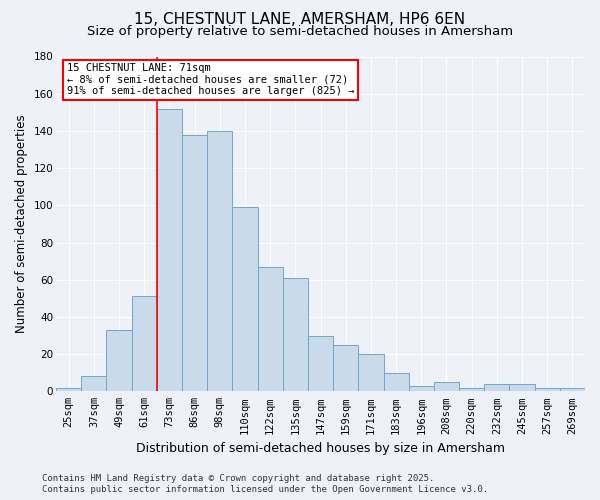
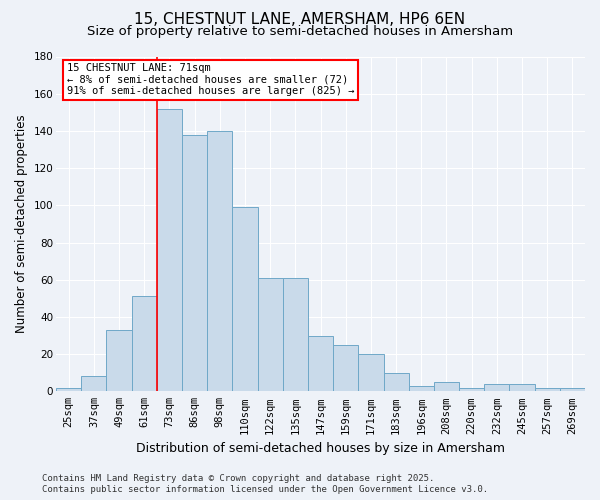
122sqm: 67 -> 61
